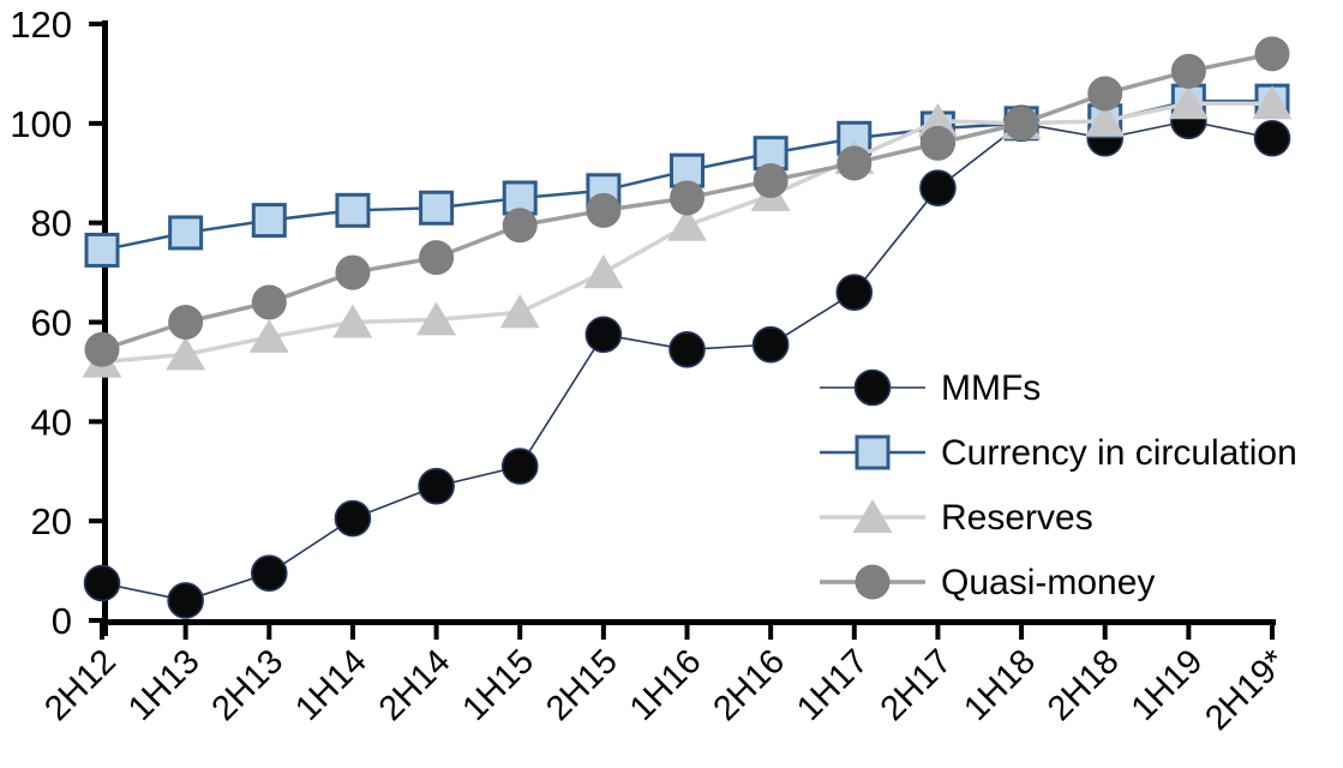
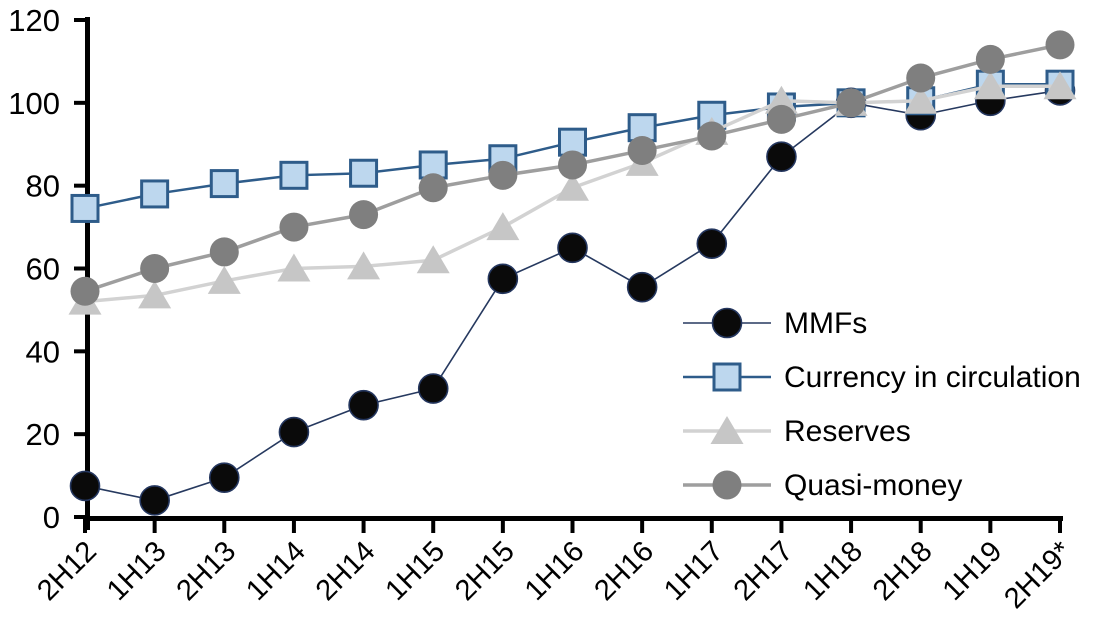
MMFs/1H16: 54 -> 65
MMFs/2H19*: 97 -> 103
